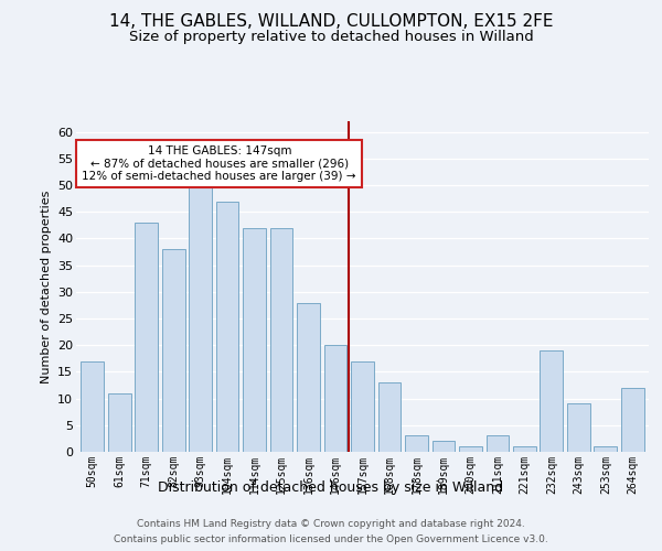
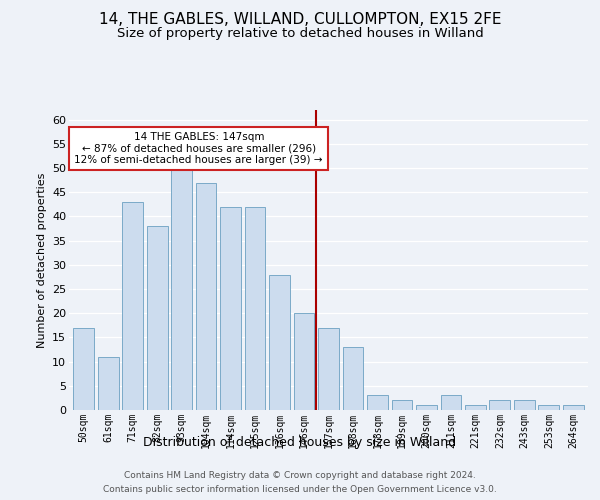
232sqm: 19 -> 2
243sqm: 9 -> 2
264sqm: 12 -> 1
